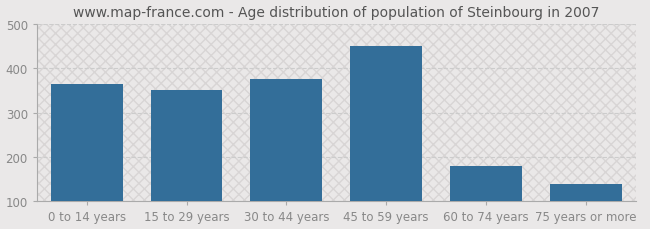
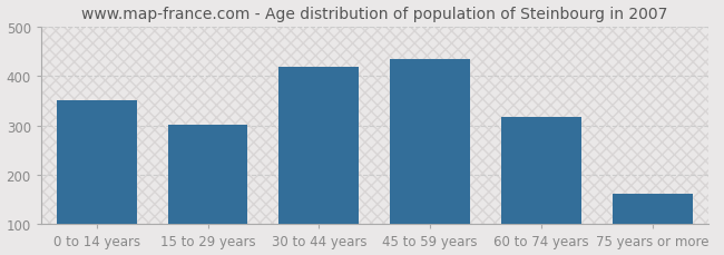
0 to 14 years: 365 -> 352
15 to 29 years: 350 -> 301
30 to 44 years: 375 -> 418
45 to 59 years: 450 -> 434
60 to 74 years: 180 -> 318
75 years or more: 140 -> 162
